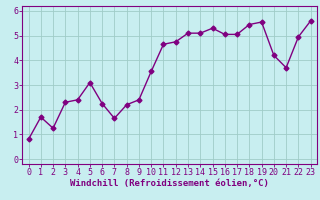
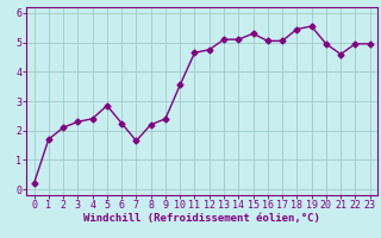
0: 0.80 -> 0.20
2: 1.25 -> 2.10
5: 3.10 -> 2.85
20: 4.20 -> 4.95
21: 3.70 -> 4.60
23: 5.60 -> 4.95
